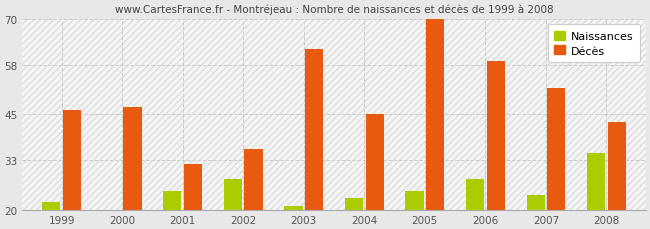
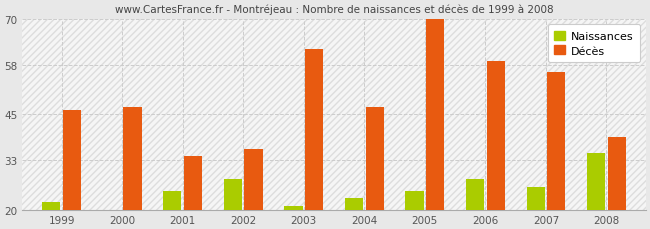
Décès/2001: 32 -> 34
Décès/2004: 45 -> 47
Naissances/2007: 24 -> 26
Décès/2007: 52 -> 56
Décès/2008: 43 -> 39
